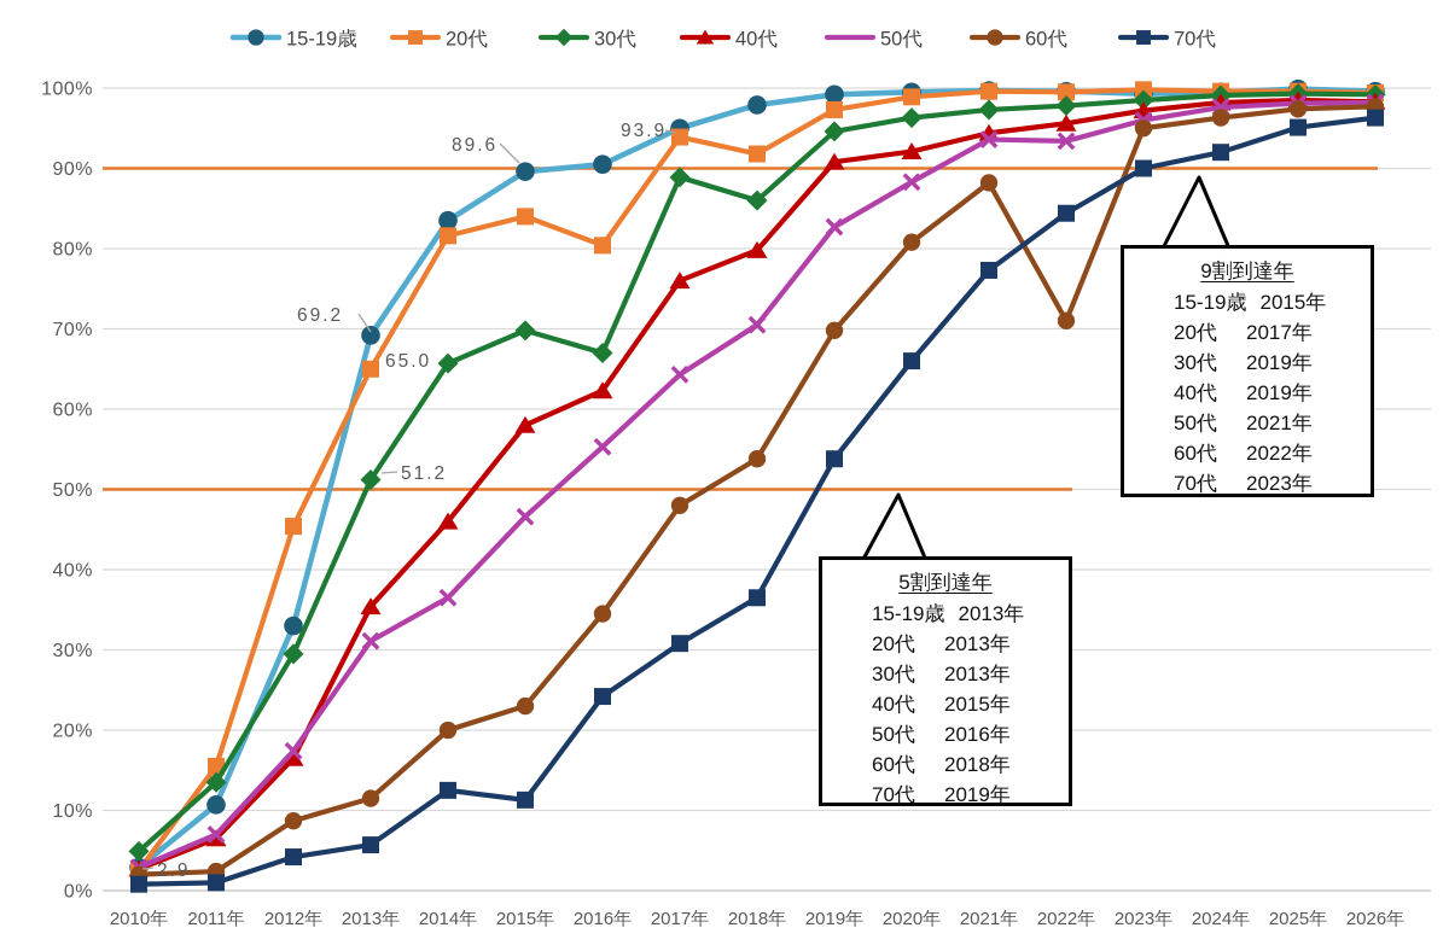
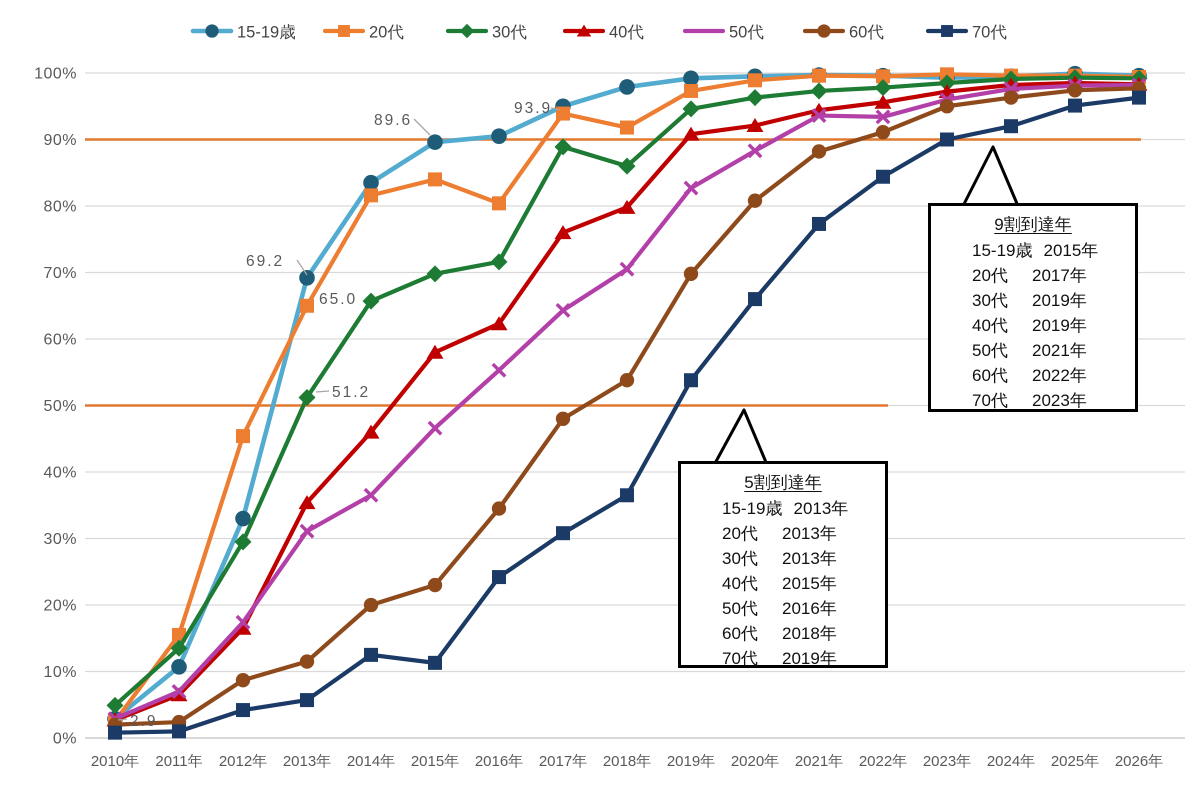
30代/2016年: 67% -> 72%
60代/2022年: 71% -> 91%
